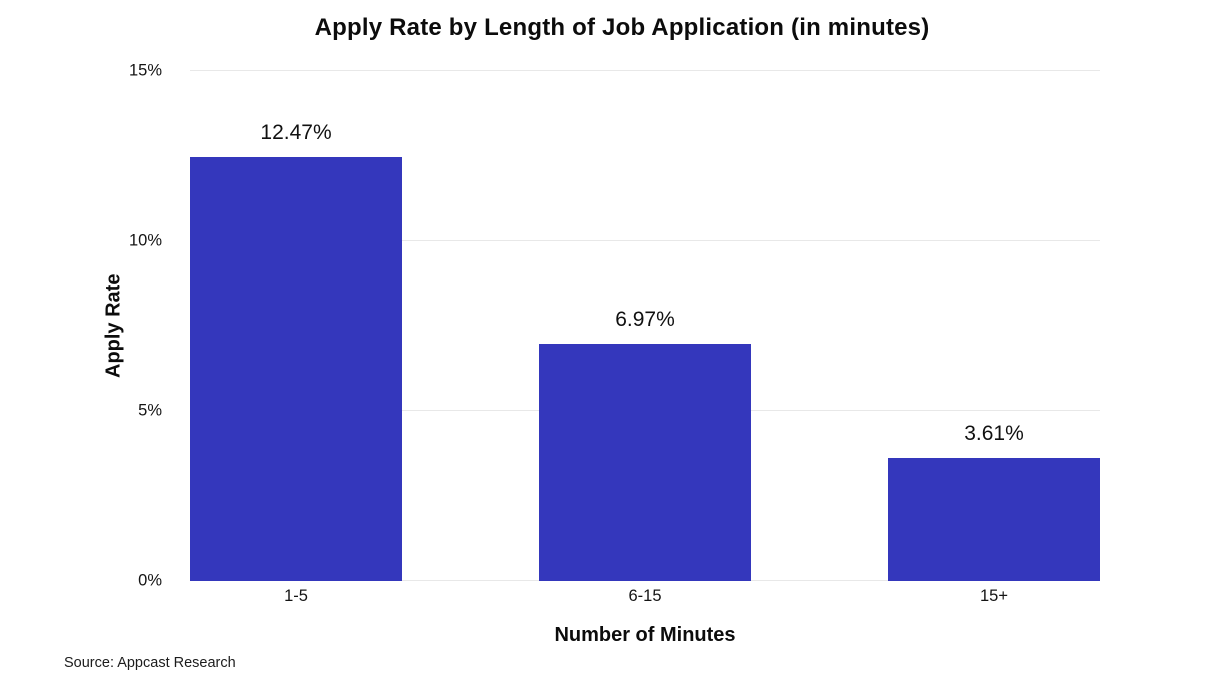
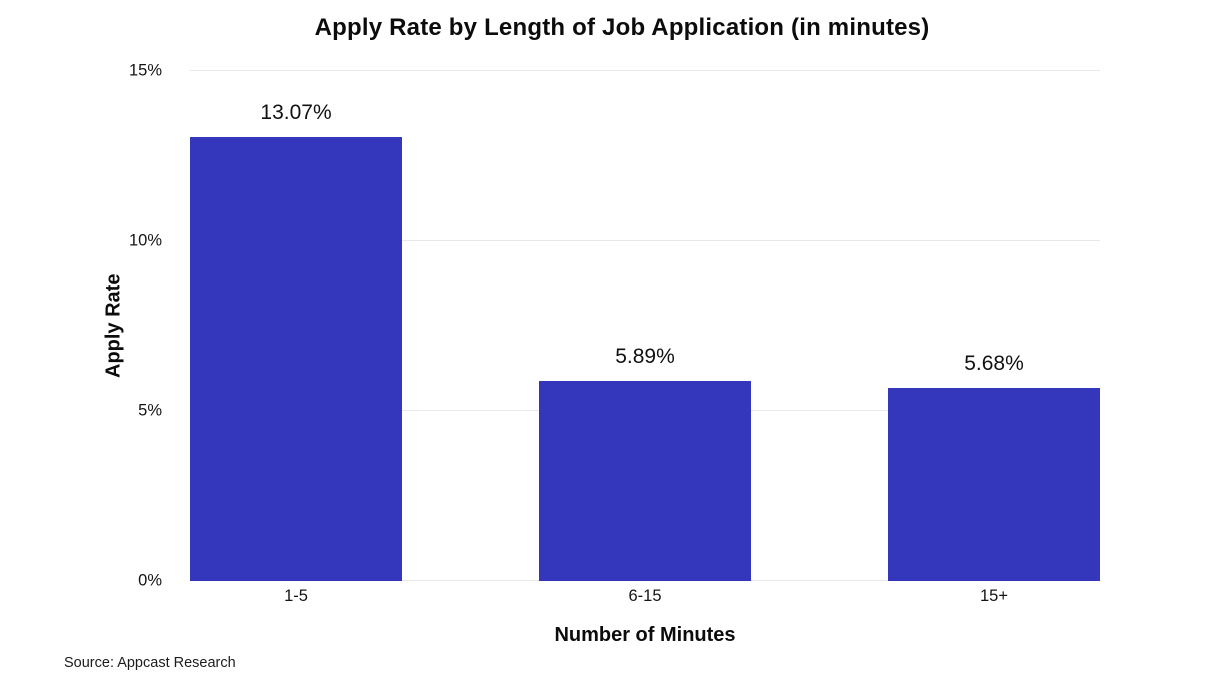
1-5: 12.47% -> 13.07%
6-15: 6.97% -> 5.89%
15+: 3.61% -> 5.68%
